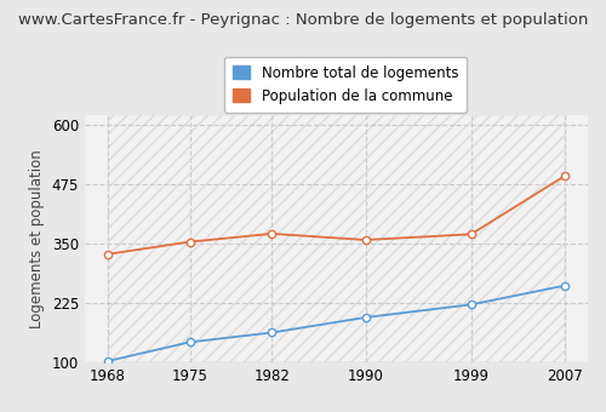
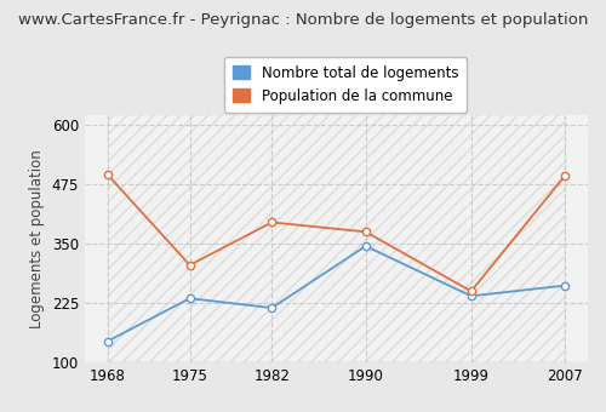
Nombre total de logements/1968: 103 -> 145
Population de la commune/1968: 328 -> 495
Nombre total de logements/1975: 143 -> 235
Population de la commune/1975: 354 -> 305
Nombre total de logements/1982: 163 -> 215
Population de la commune/1982: 371 -> 395
Nombre total de logements/1990: 195 -> 345
Population de la commune/1990: 358 -> 375
Nombre total de logements/1999: 222 -> 240
Population de la commune/1999: 370 -> 250
